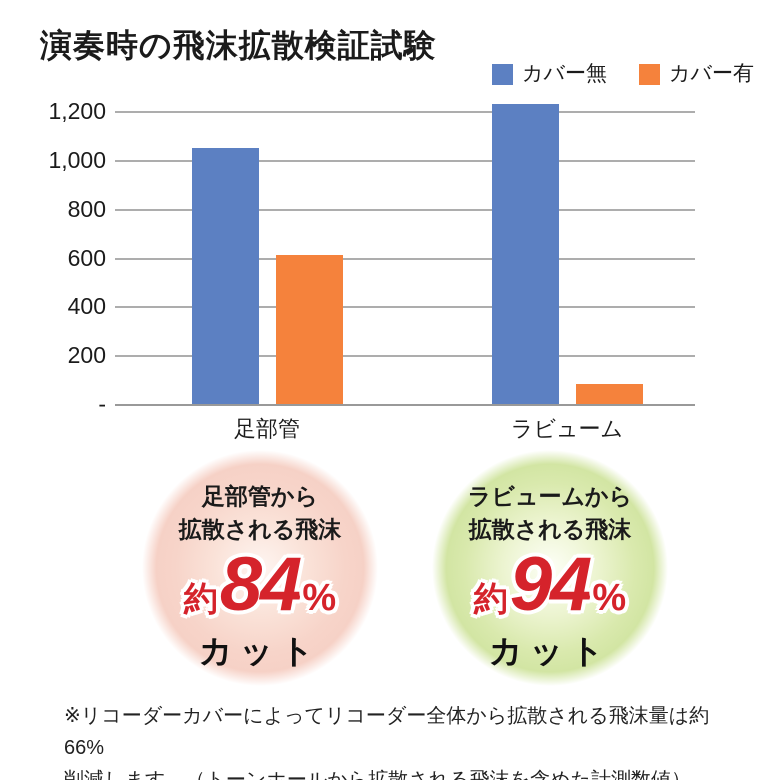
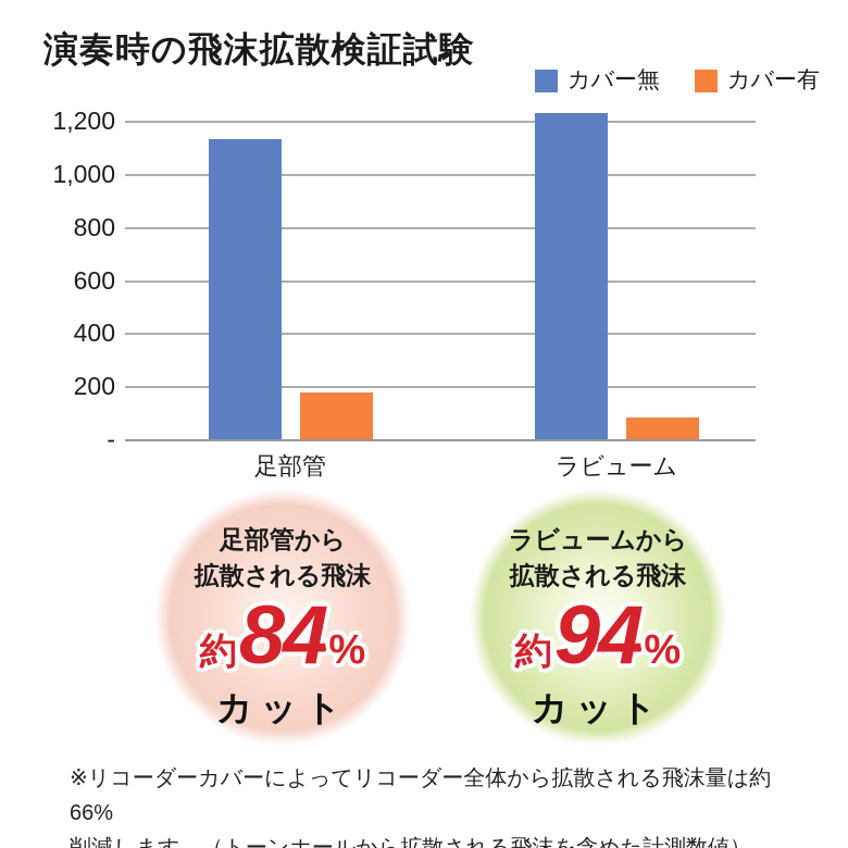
カバー無/足部管: 1050 -> 1130
カバー有/足部管: 610 -> 180
